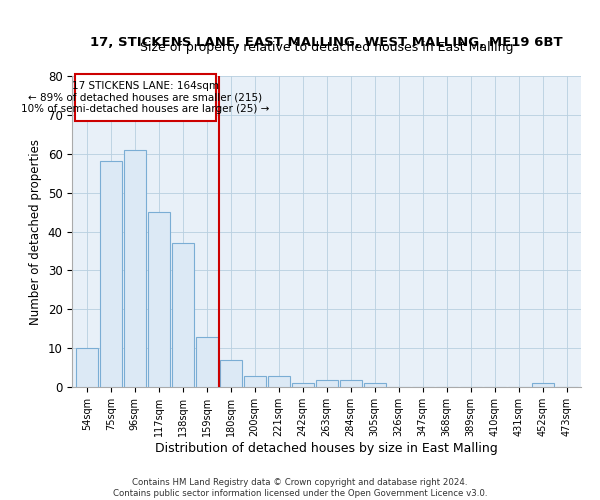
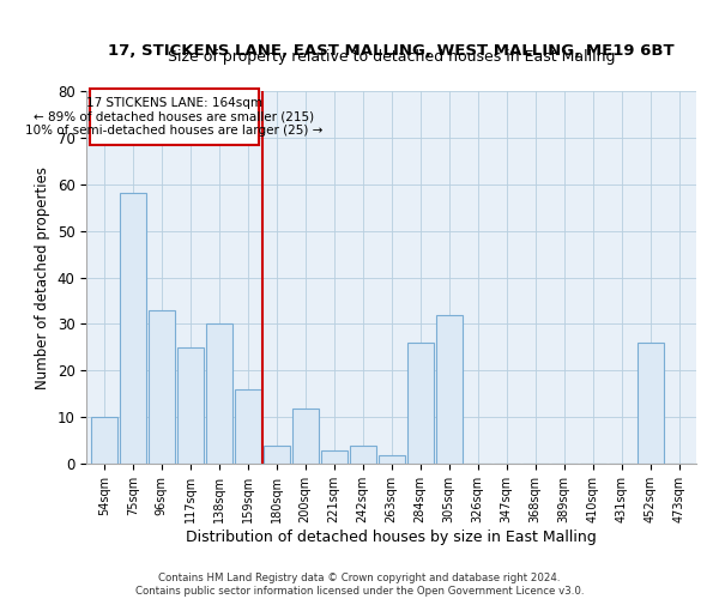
96sqm: 61 -> 33
117sqm: 45 -> 25
138sqm: 37 -> 30
159sqm: 13 -> 16
180sqm: 7 -> 4
200sqm: 3 -> 12
242sqm: 1 -> 4
284sqm: 2 -> 26
305sqm: 1 -> 32
452sqm: 1 -> 26
